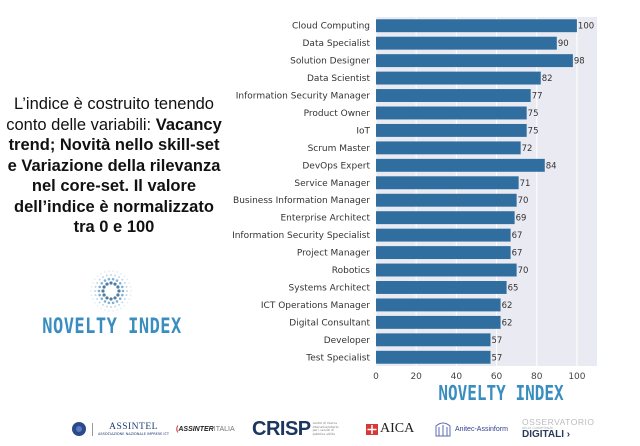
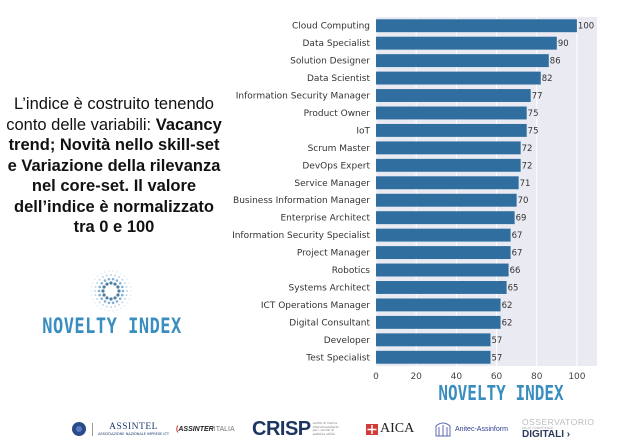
Solution Designer: 98 -> 86
DevOps Expert: 84 -> 72
Robotics: 70 -> 66
